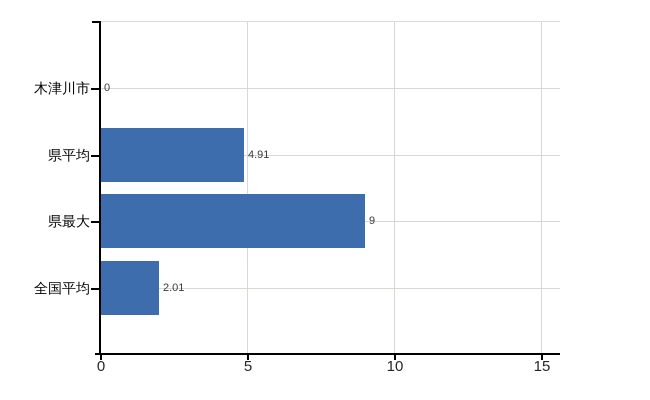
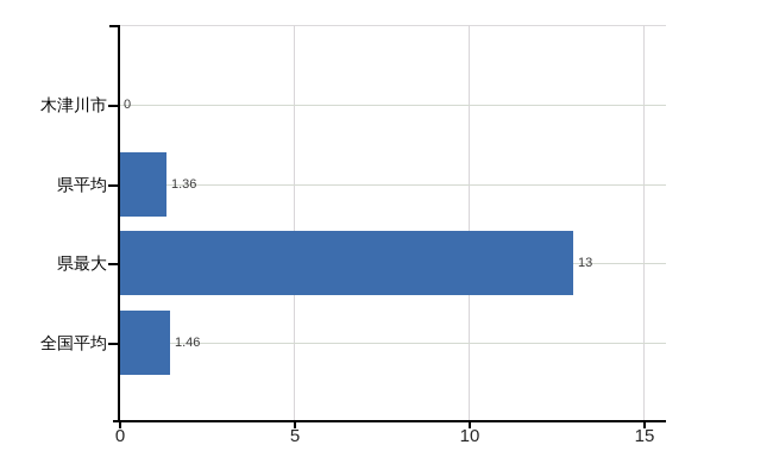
県平均: 4.91 -> 1.36
県最大: 9 -> 13
全国平均: 2.01 -> 1.46
